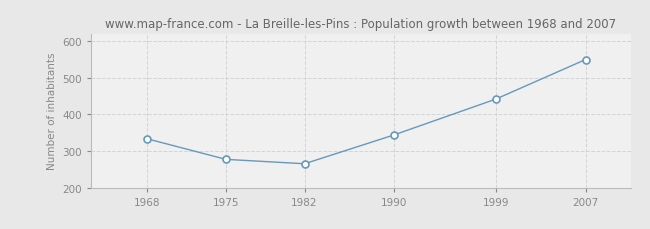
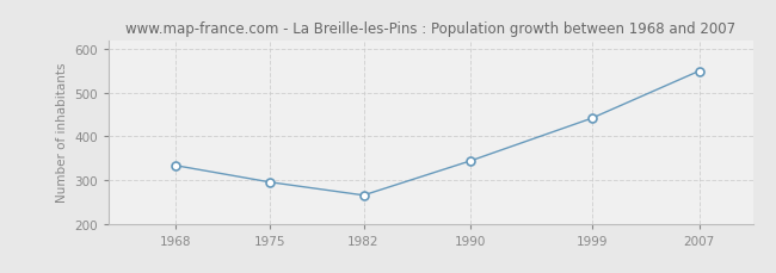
1975: 277 -> 295
